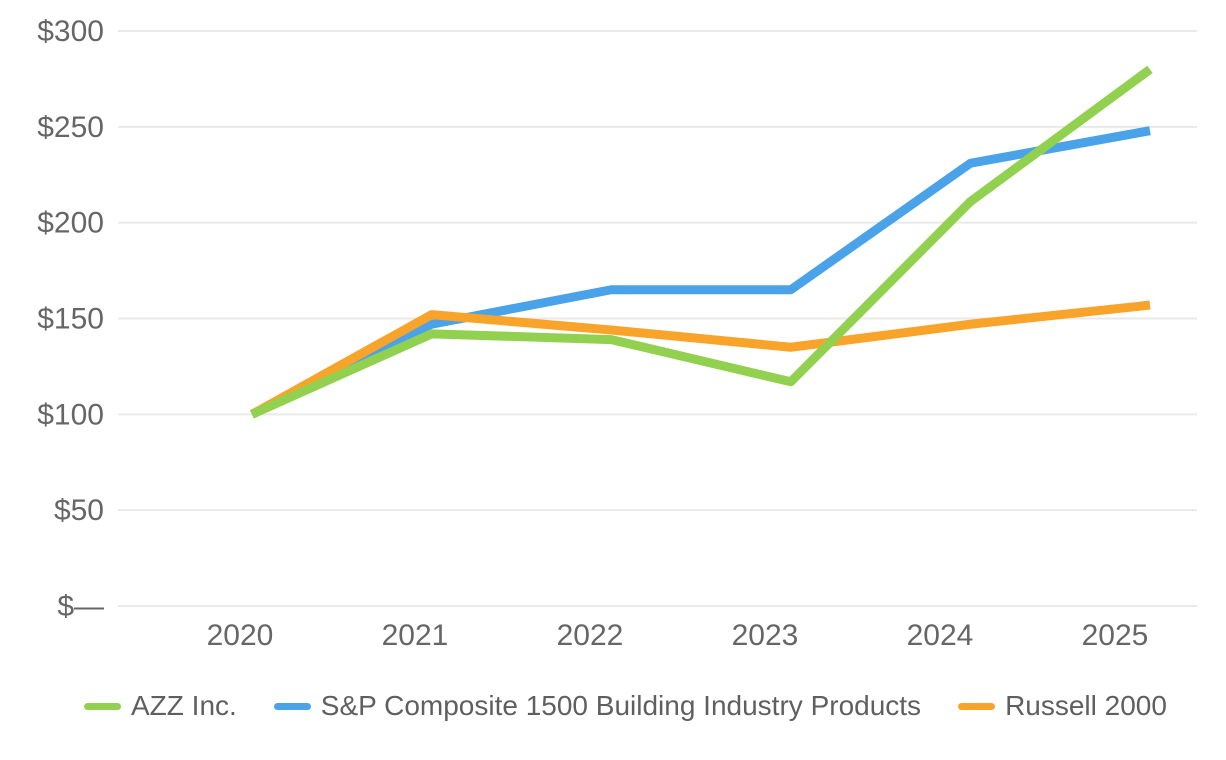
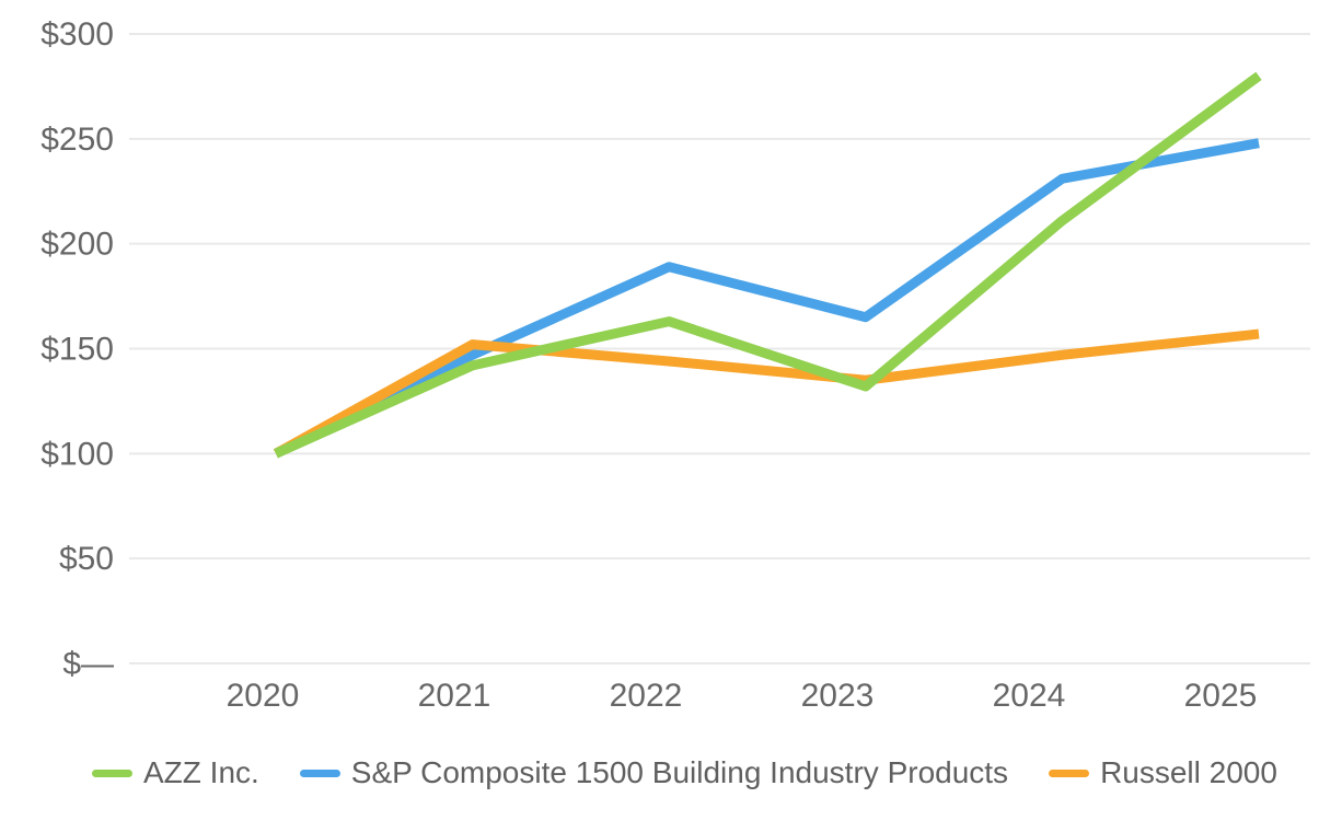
AZZ Inc./2022: $139 -> $163
S&P Composite 1500 Building Industry Products/2022: $165 -> $189
AZZ Inc./2023: $117 -> $132
